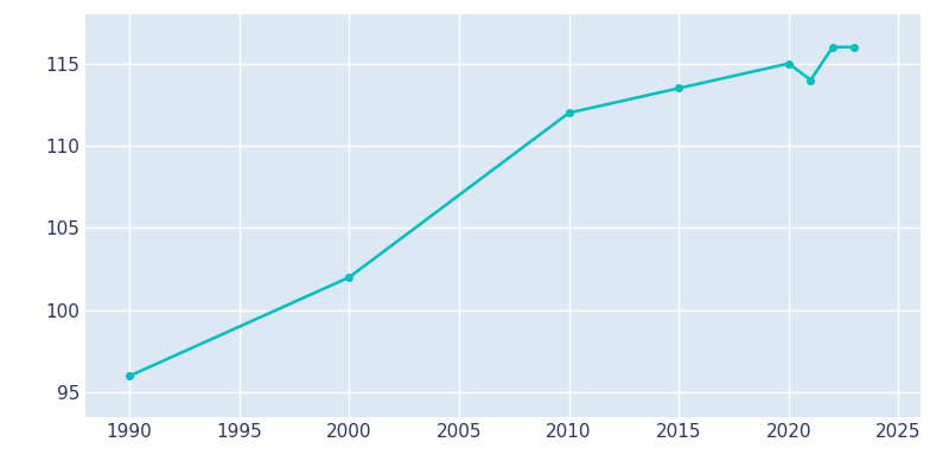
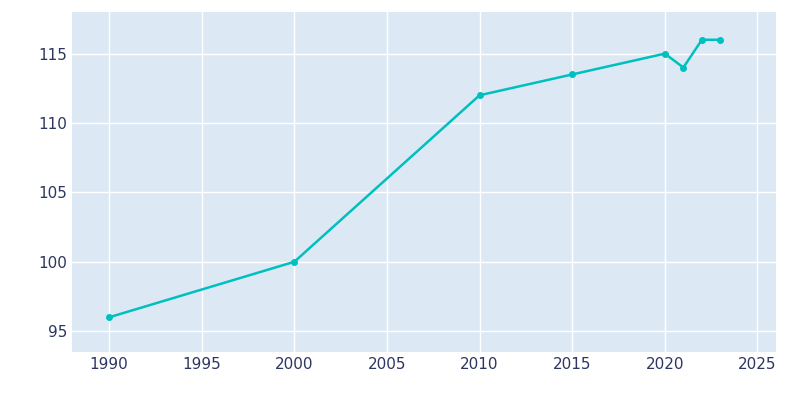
2000: 102.0 -> 100.0
